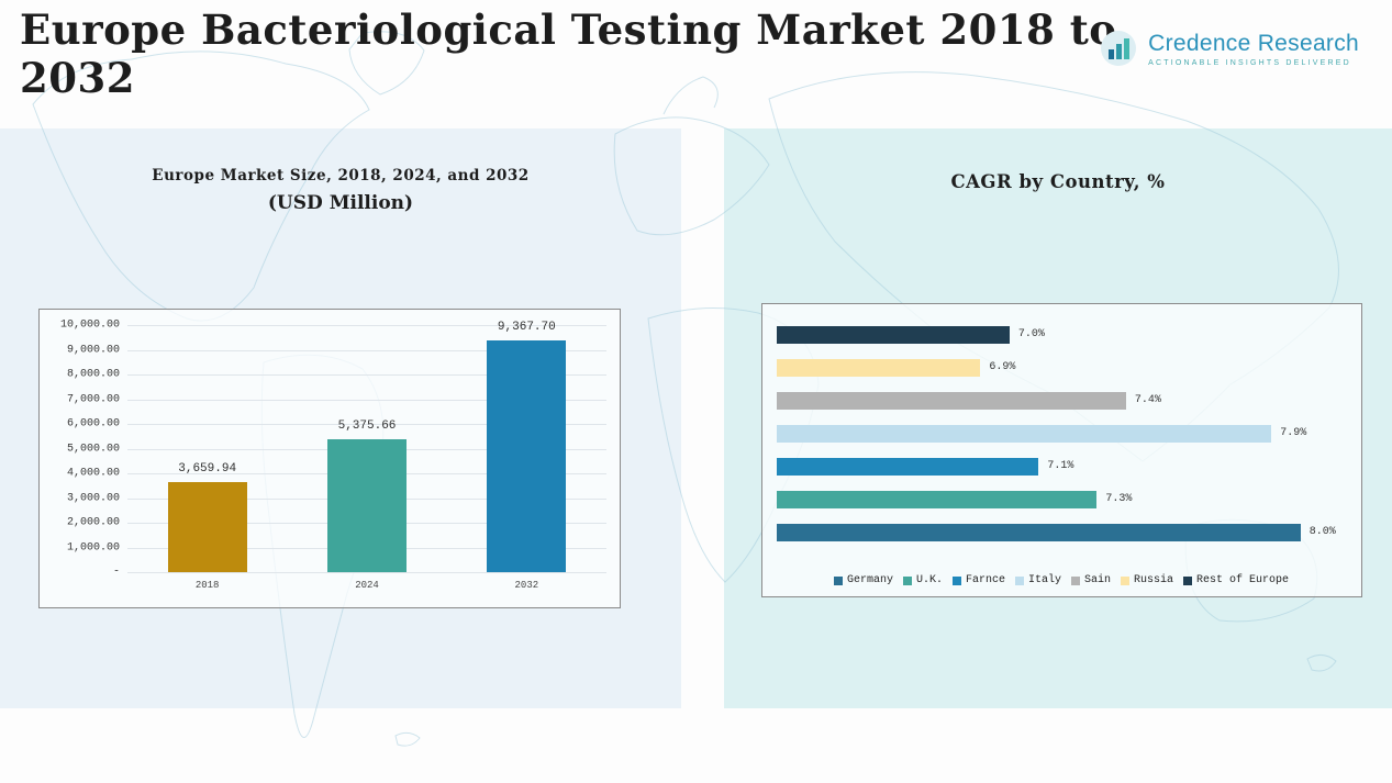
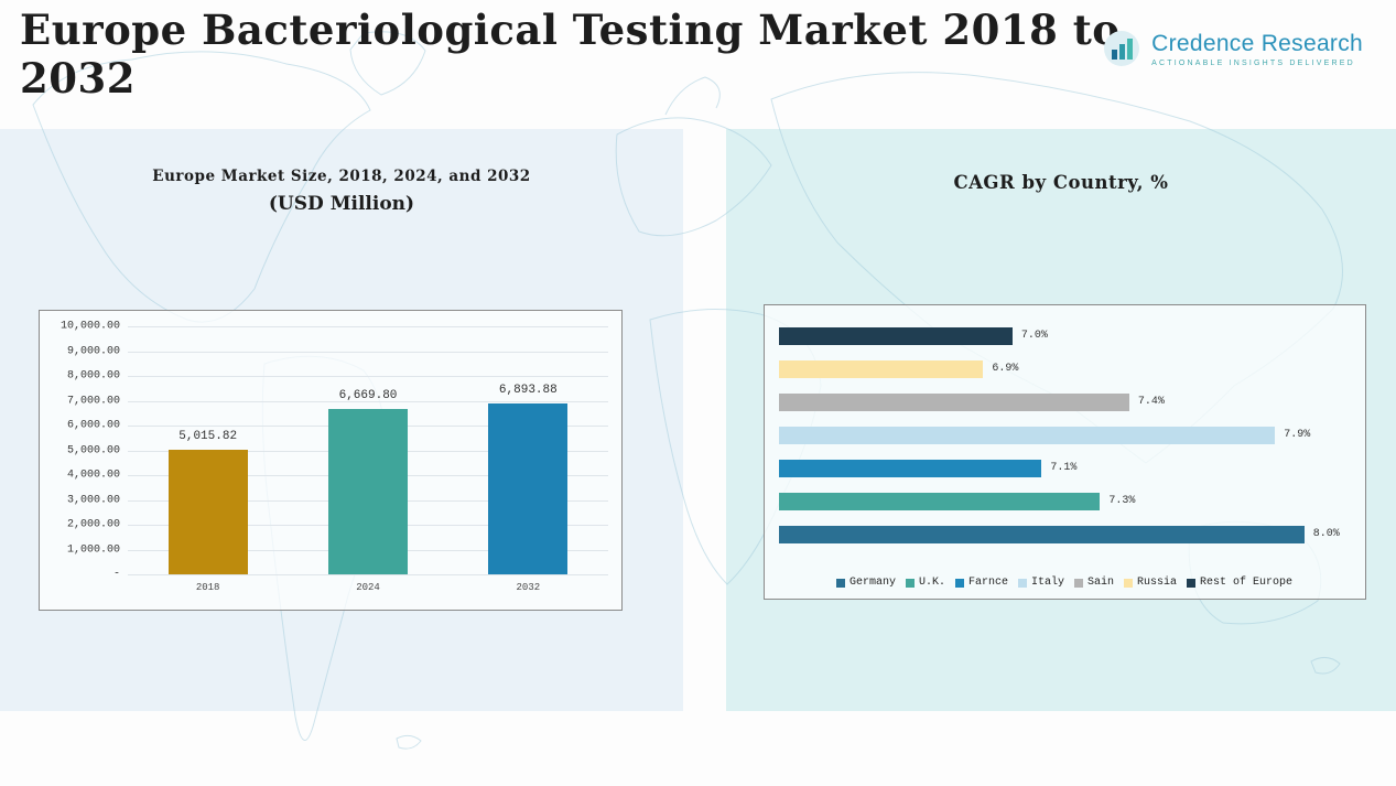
Europe Market Size, 2018, 2024, and 2032/2018: 3,659.94 -> 5,015.82
Europe Market Size, 2018, 2024, and 2032/2024: 5,375.66 -> 6,669.80
Europe Market Size, 2018, 2024, and 2032/2032: 9,367.70 -> 6,893.88
